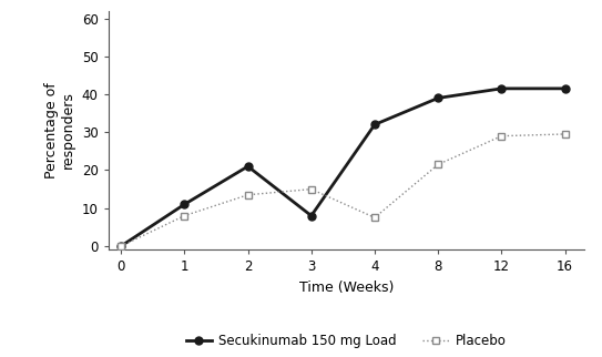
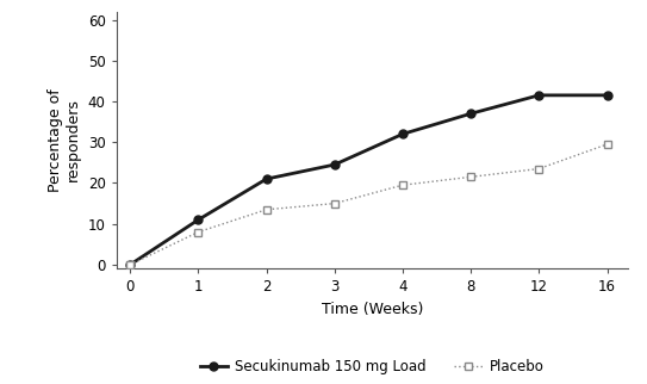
Secukinumab 150 mg Load/3: 8.0 -> 24.5
Placebo/4: 7.5 -> 19.5
Secukinumab 150 mg Load/8: 39.0 -> 37.0
Placebo/12: 29.0 -> 23.5
